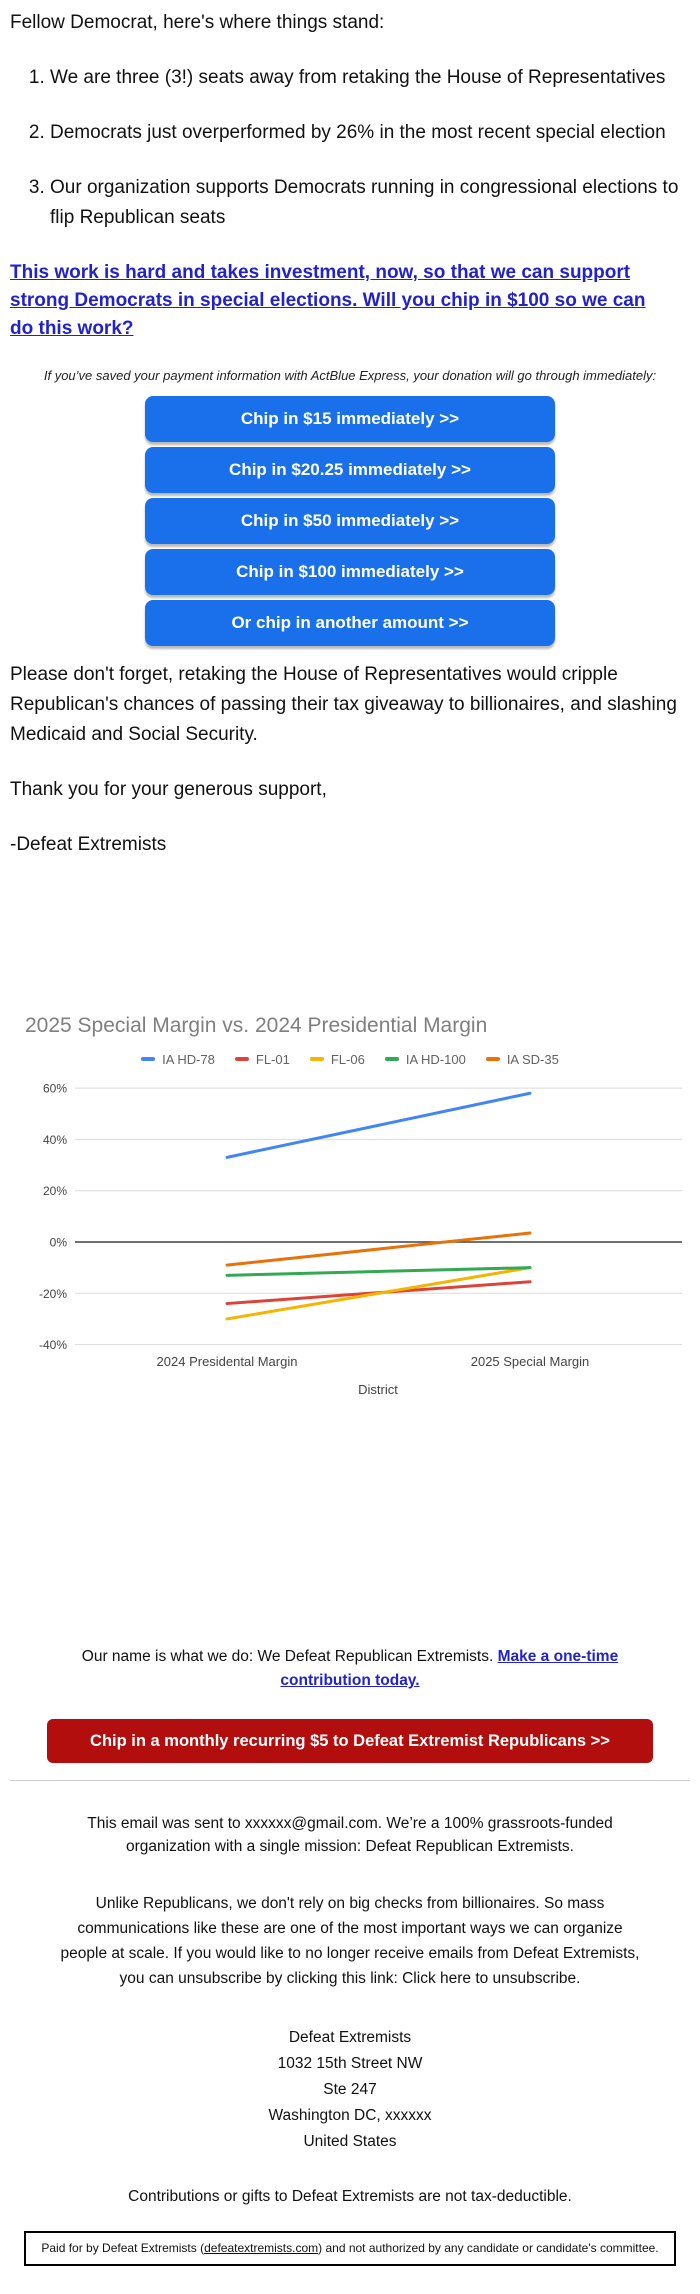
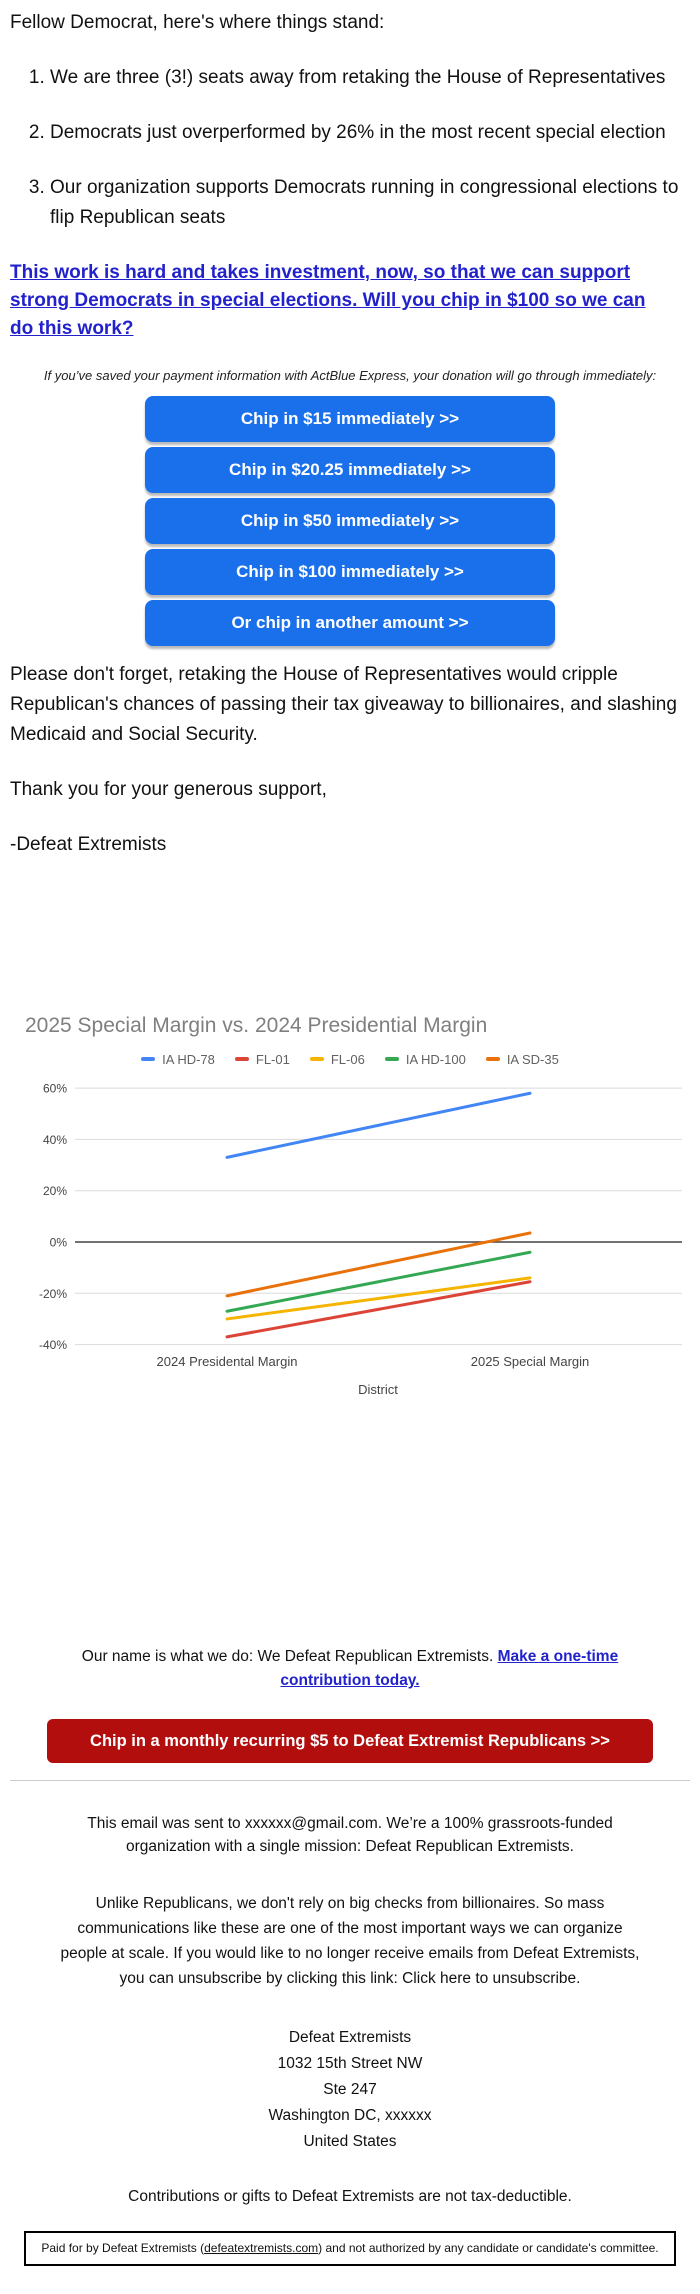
FL-01/2024 Presidental Margin: -24% -> -37%
IA HD-100/2024 Presidental Margin: -13% -> -27%
IA SD-35/2024 Presidental Margin: -9% -> -21%
FL-06/2025 Special Margin: -10% -> -14%
IA HD-100/2025 Special Margin: -10% -> -4%
